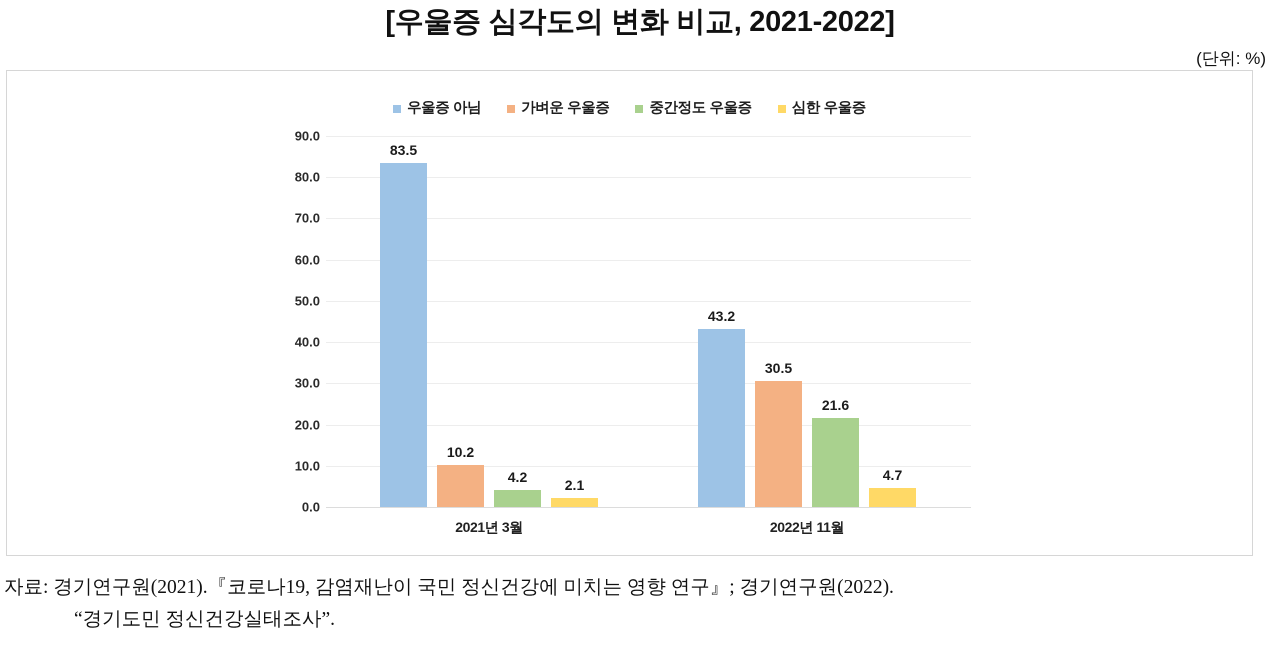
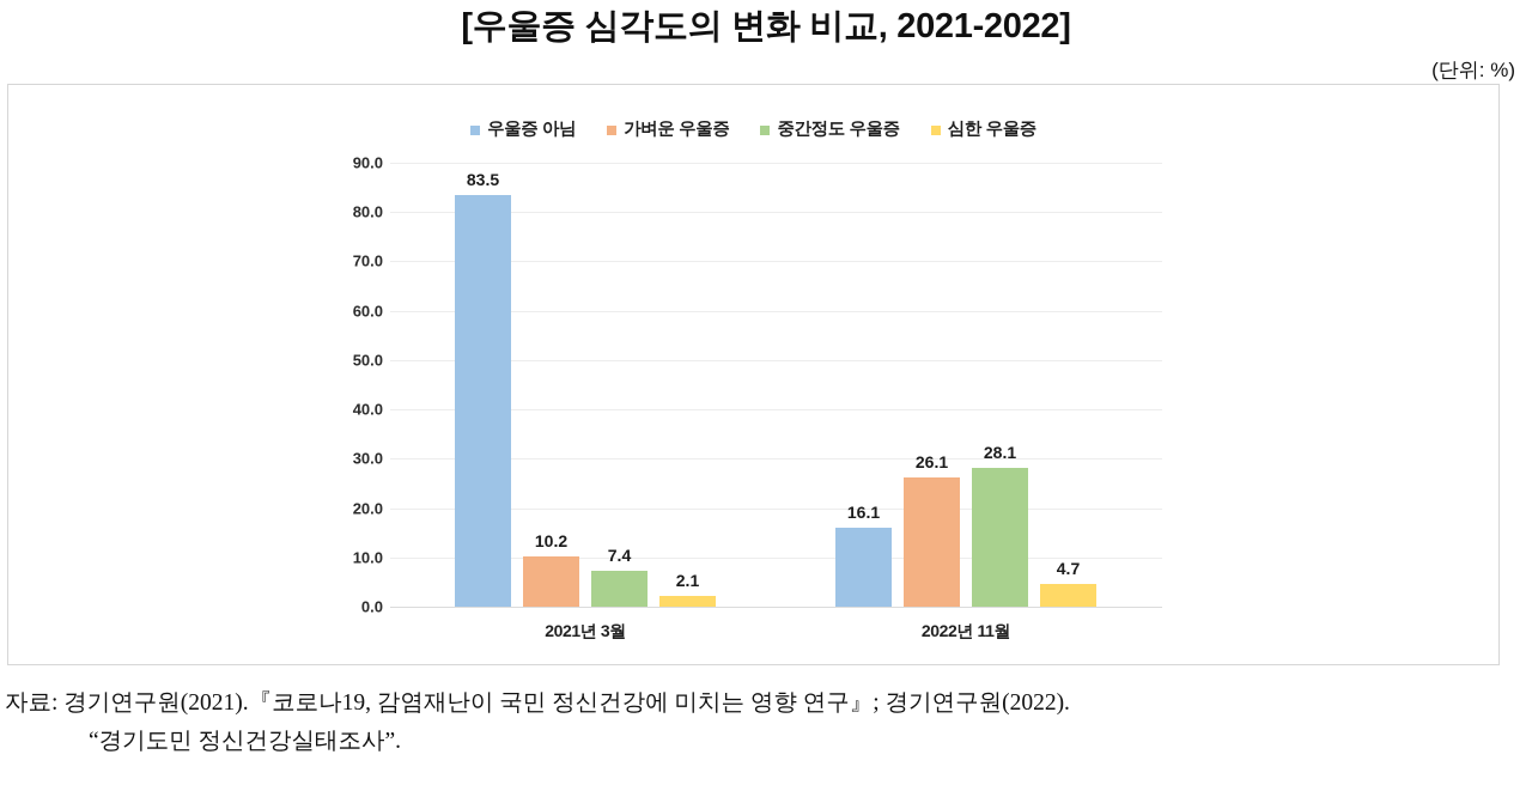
중간정도 우울증/2021년 3월: 4.2 -> 7.4
우울증 아님/2022년 11월: 43.2 -> 16.1
가벼운 우울증/2022년 11월: 30.5 -> 26.1
중간정도 우울증/2022년 11월: 21.6 -> 28.1
